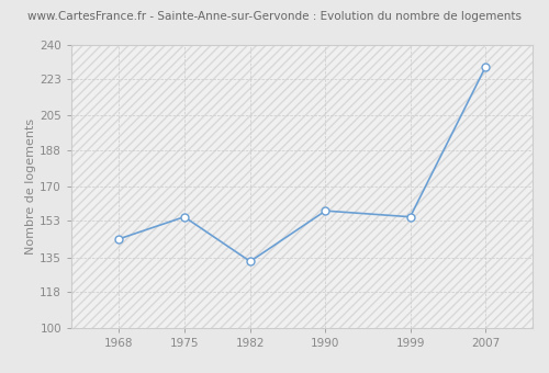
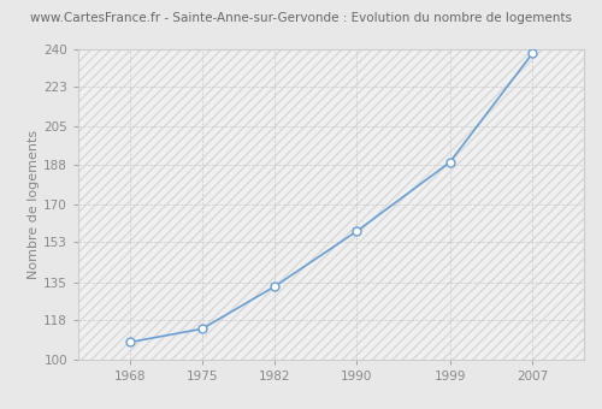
1968: 144 -> 108
1975: 155 -> 114
1999: 155 -> 189
2007: 229 -> 238
